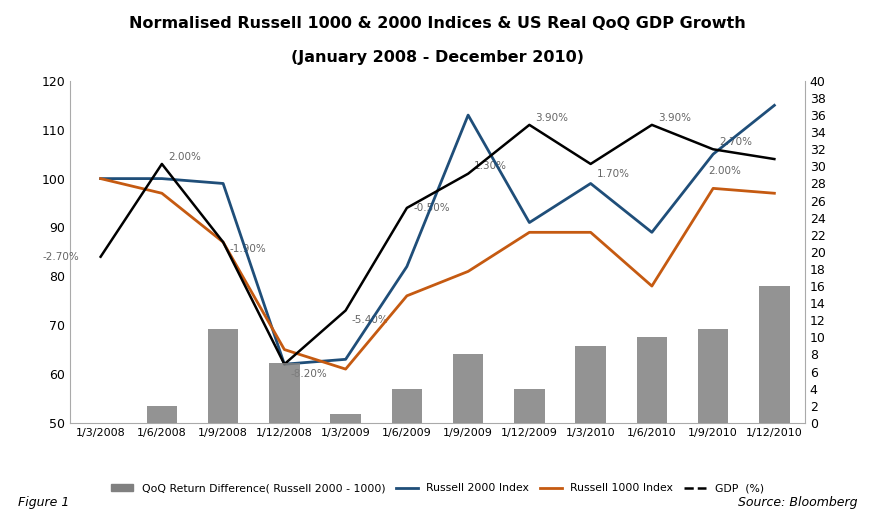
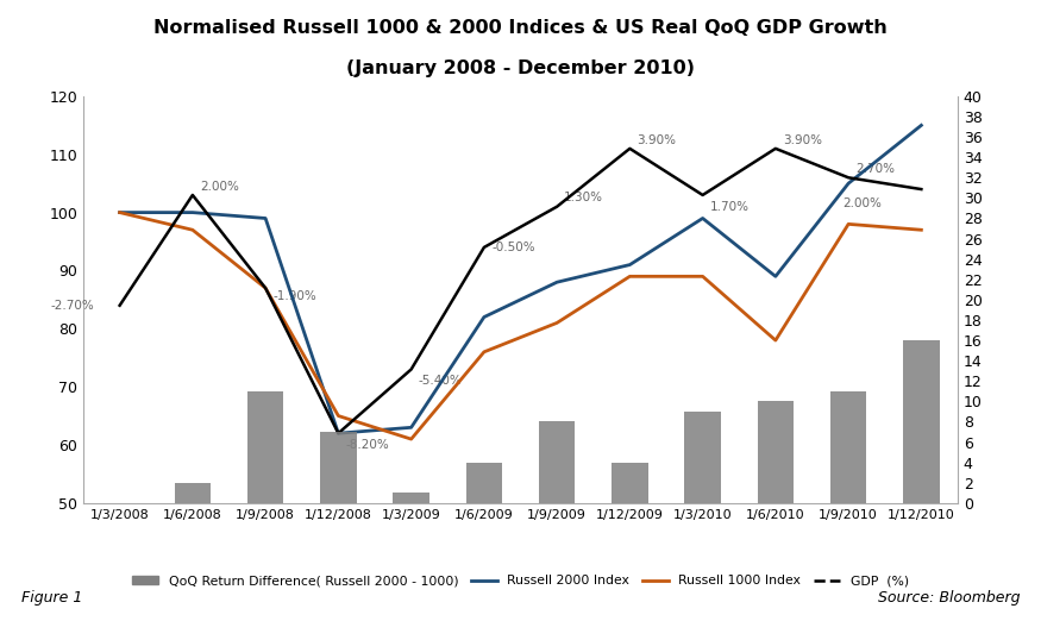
Russell 2000 Index/1/9/2009: 113 -> 88
